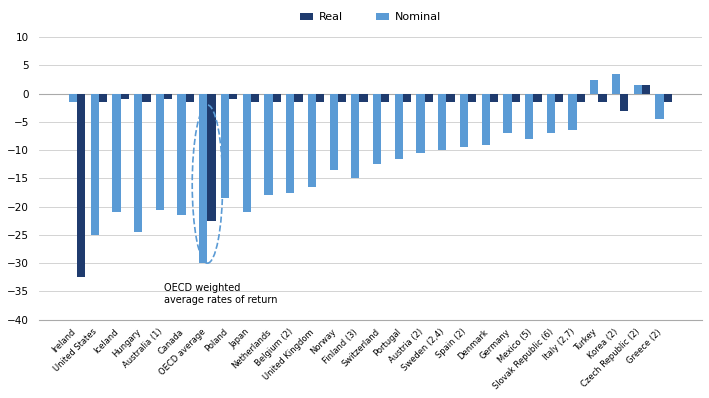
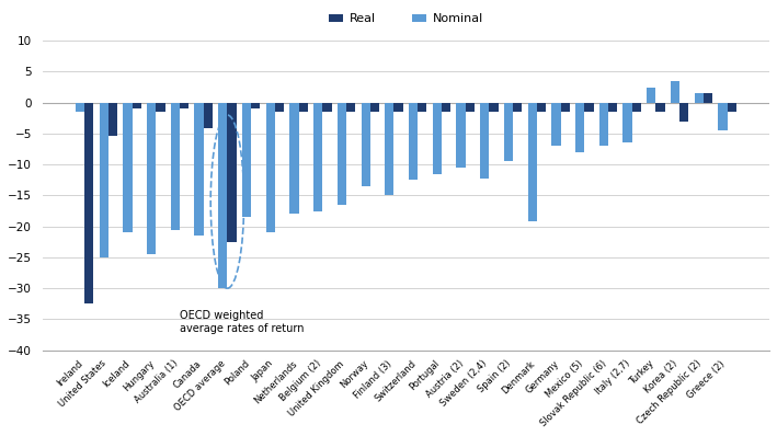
Real/United States: -1.5 -> -5.4
Real/Canada: -1.5 -> -4.2
Nominal/Sweden (2,4): -10.0 -> -12.2
Nominal/Denmark: -9.0 -> -19.2
